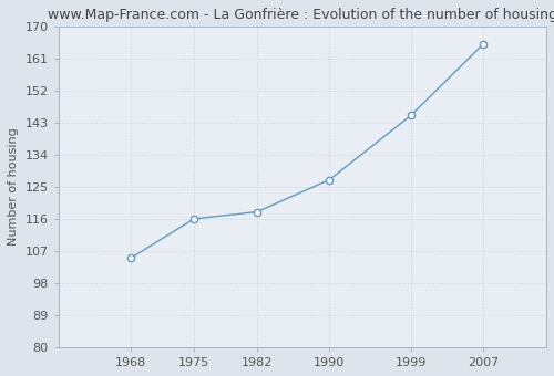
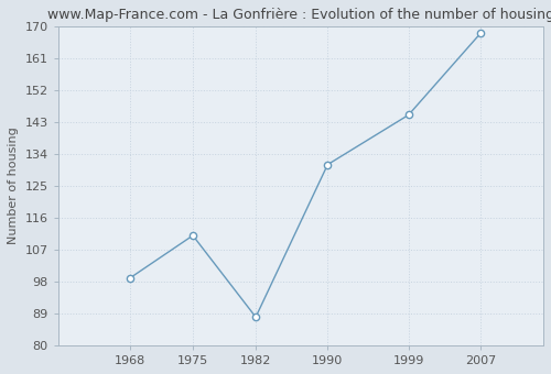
1968: 105 -> 99
1975: 116 -> 111
1982: 118 -> 88
1990: 127 -> 131
2007: 165 -> 168
